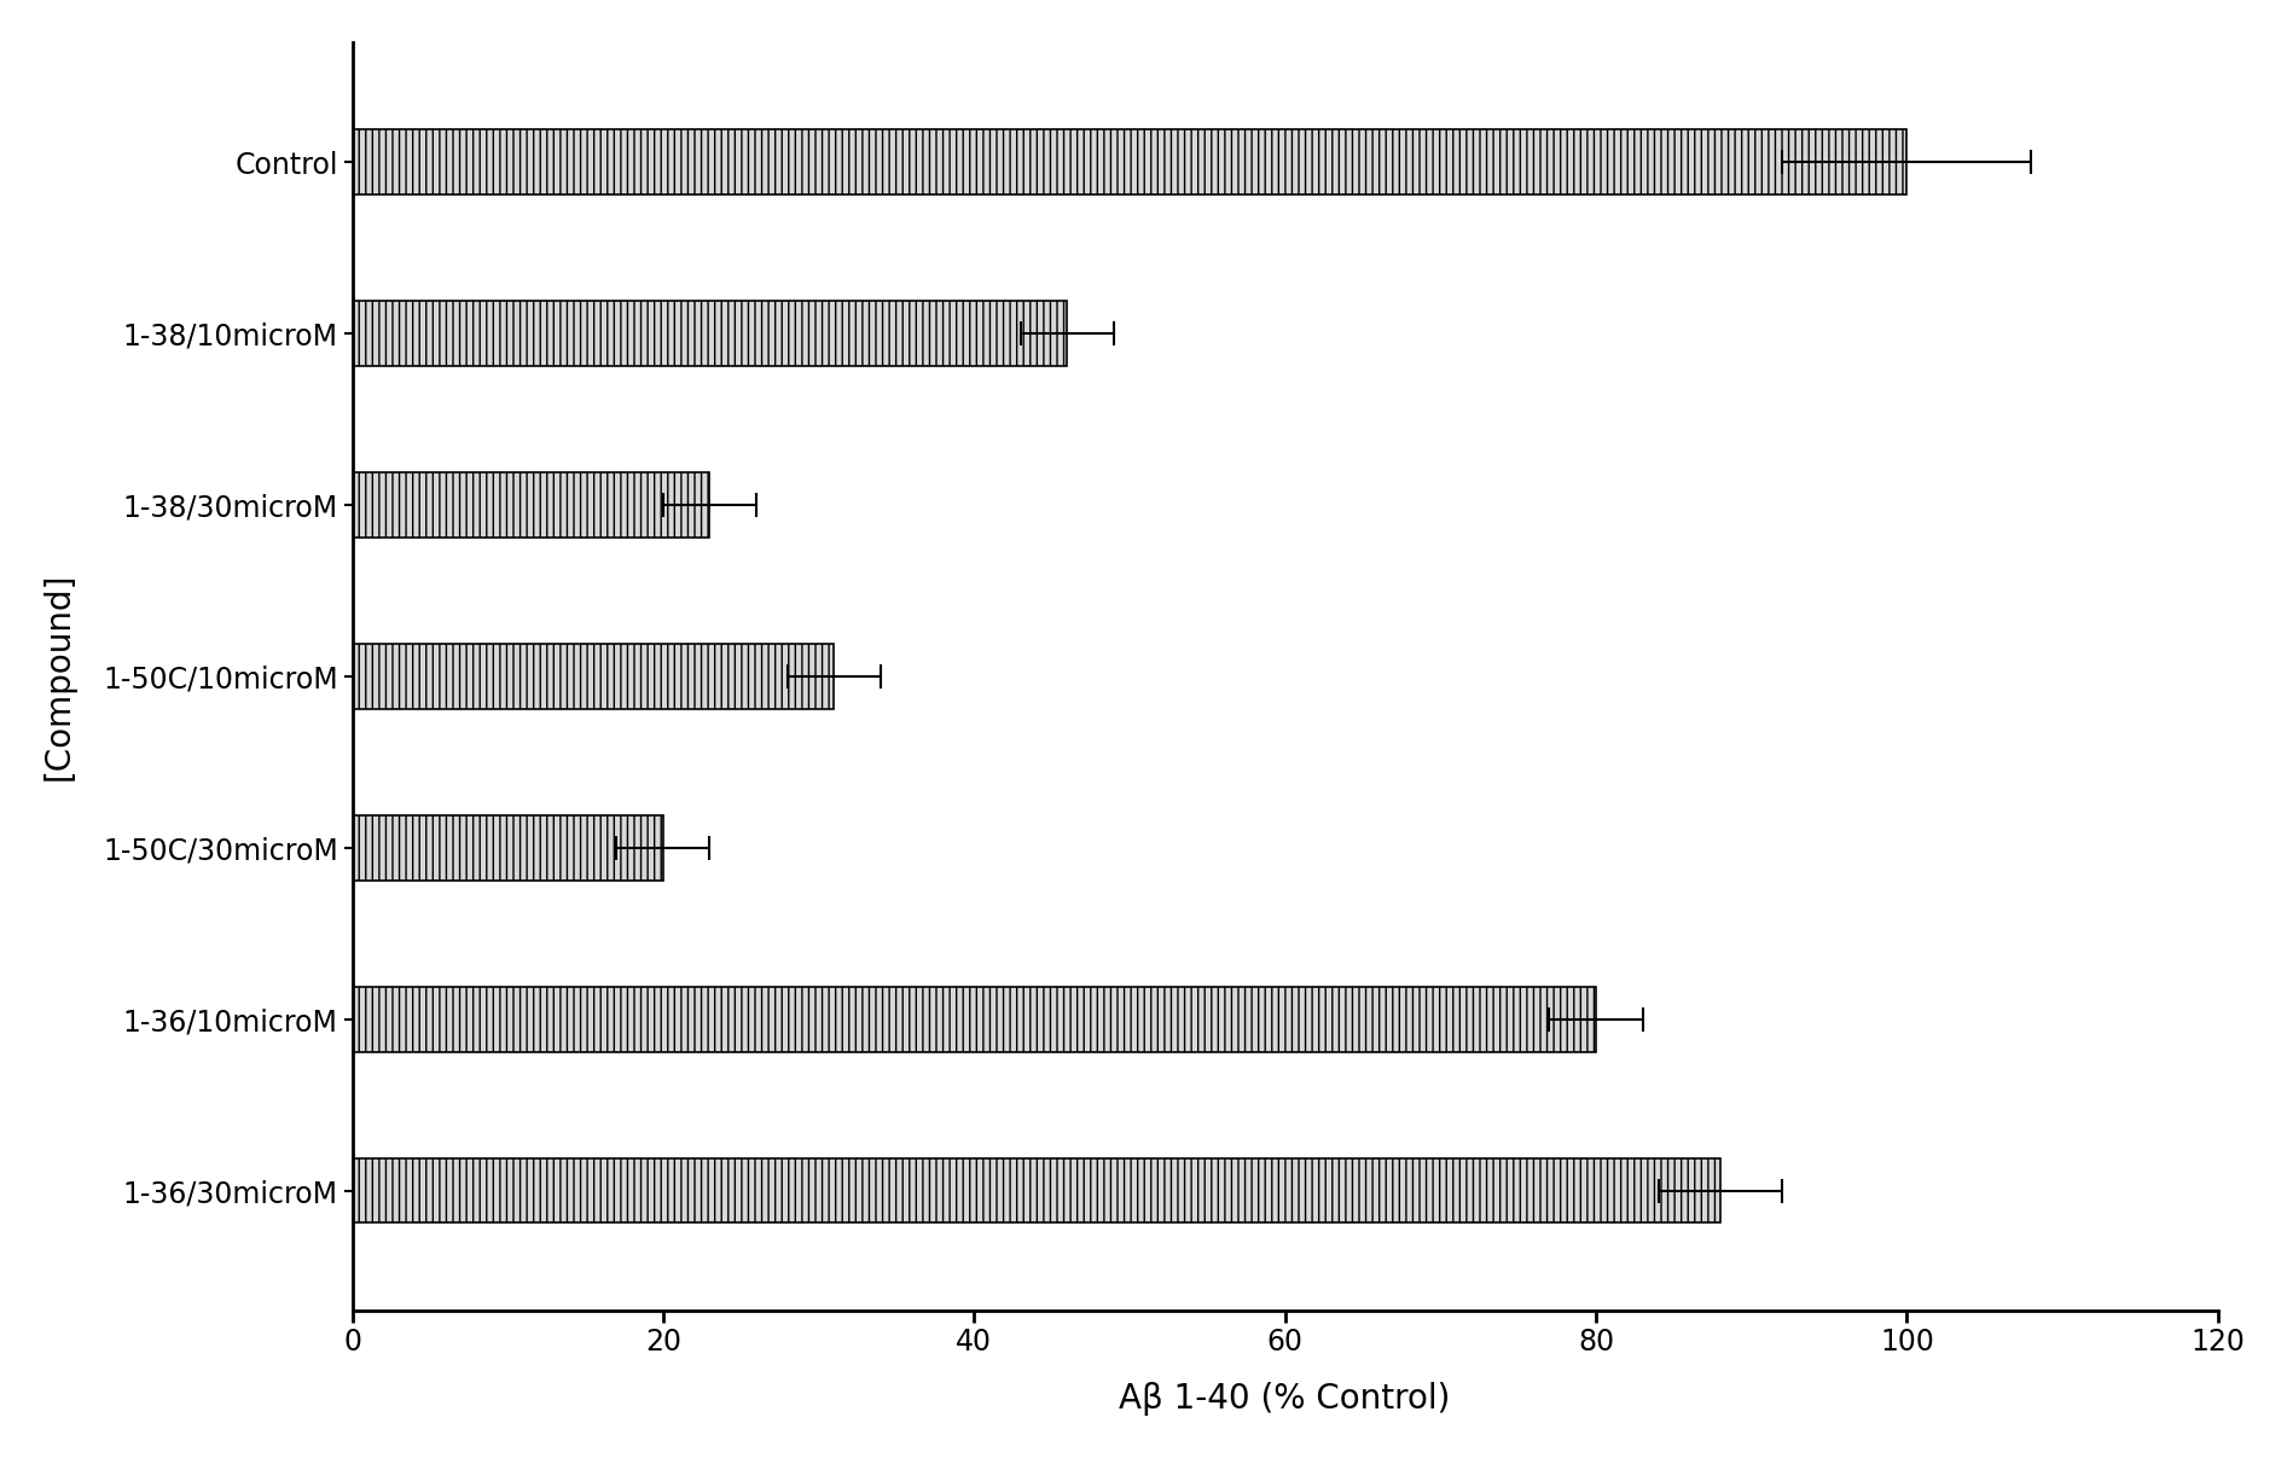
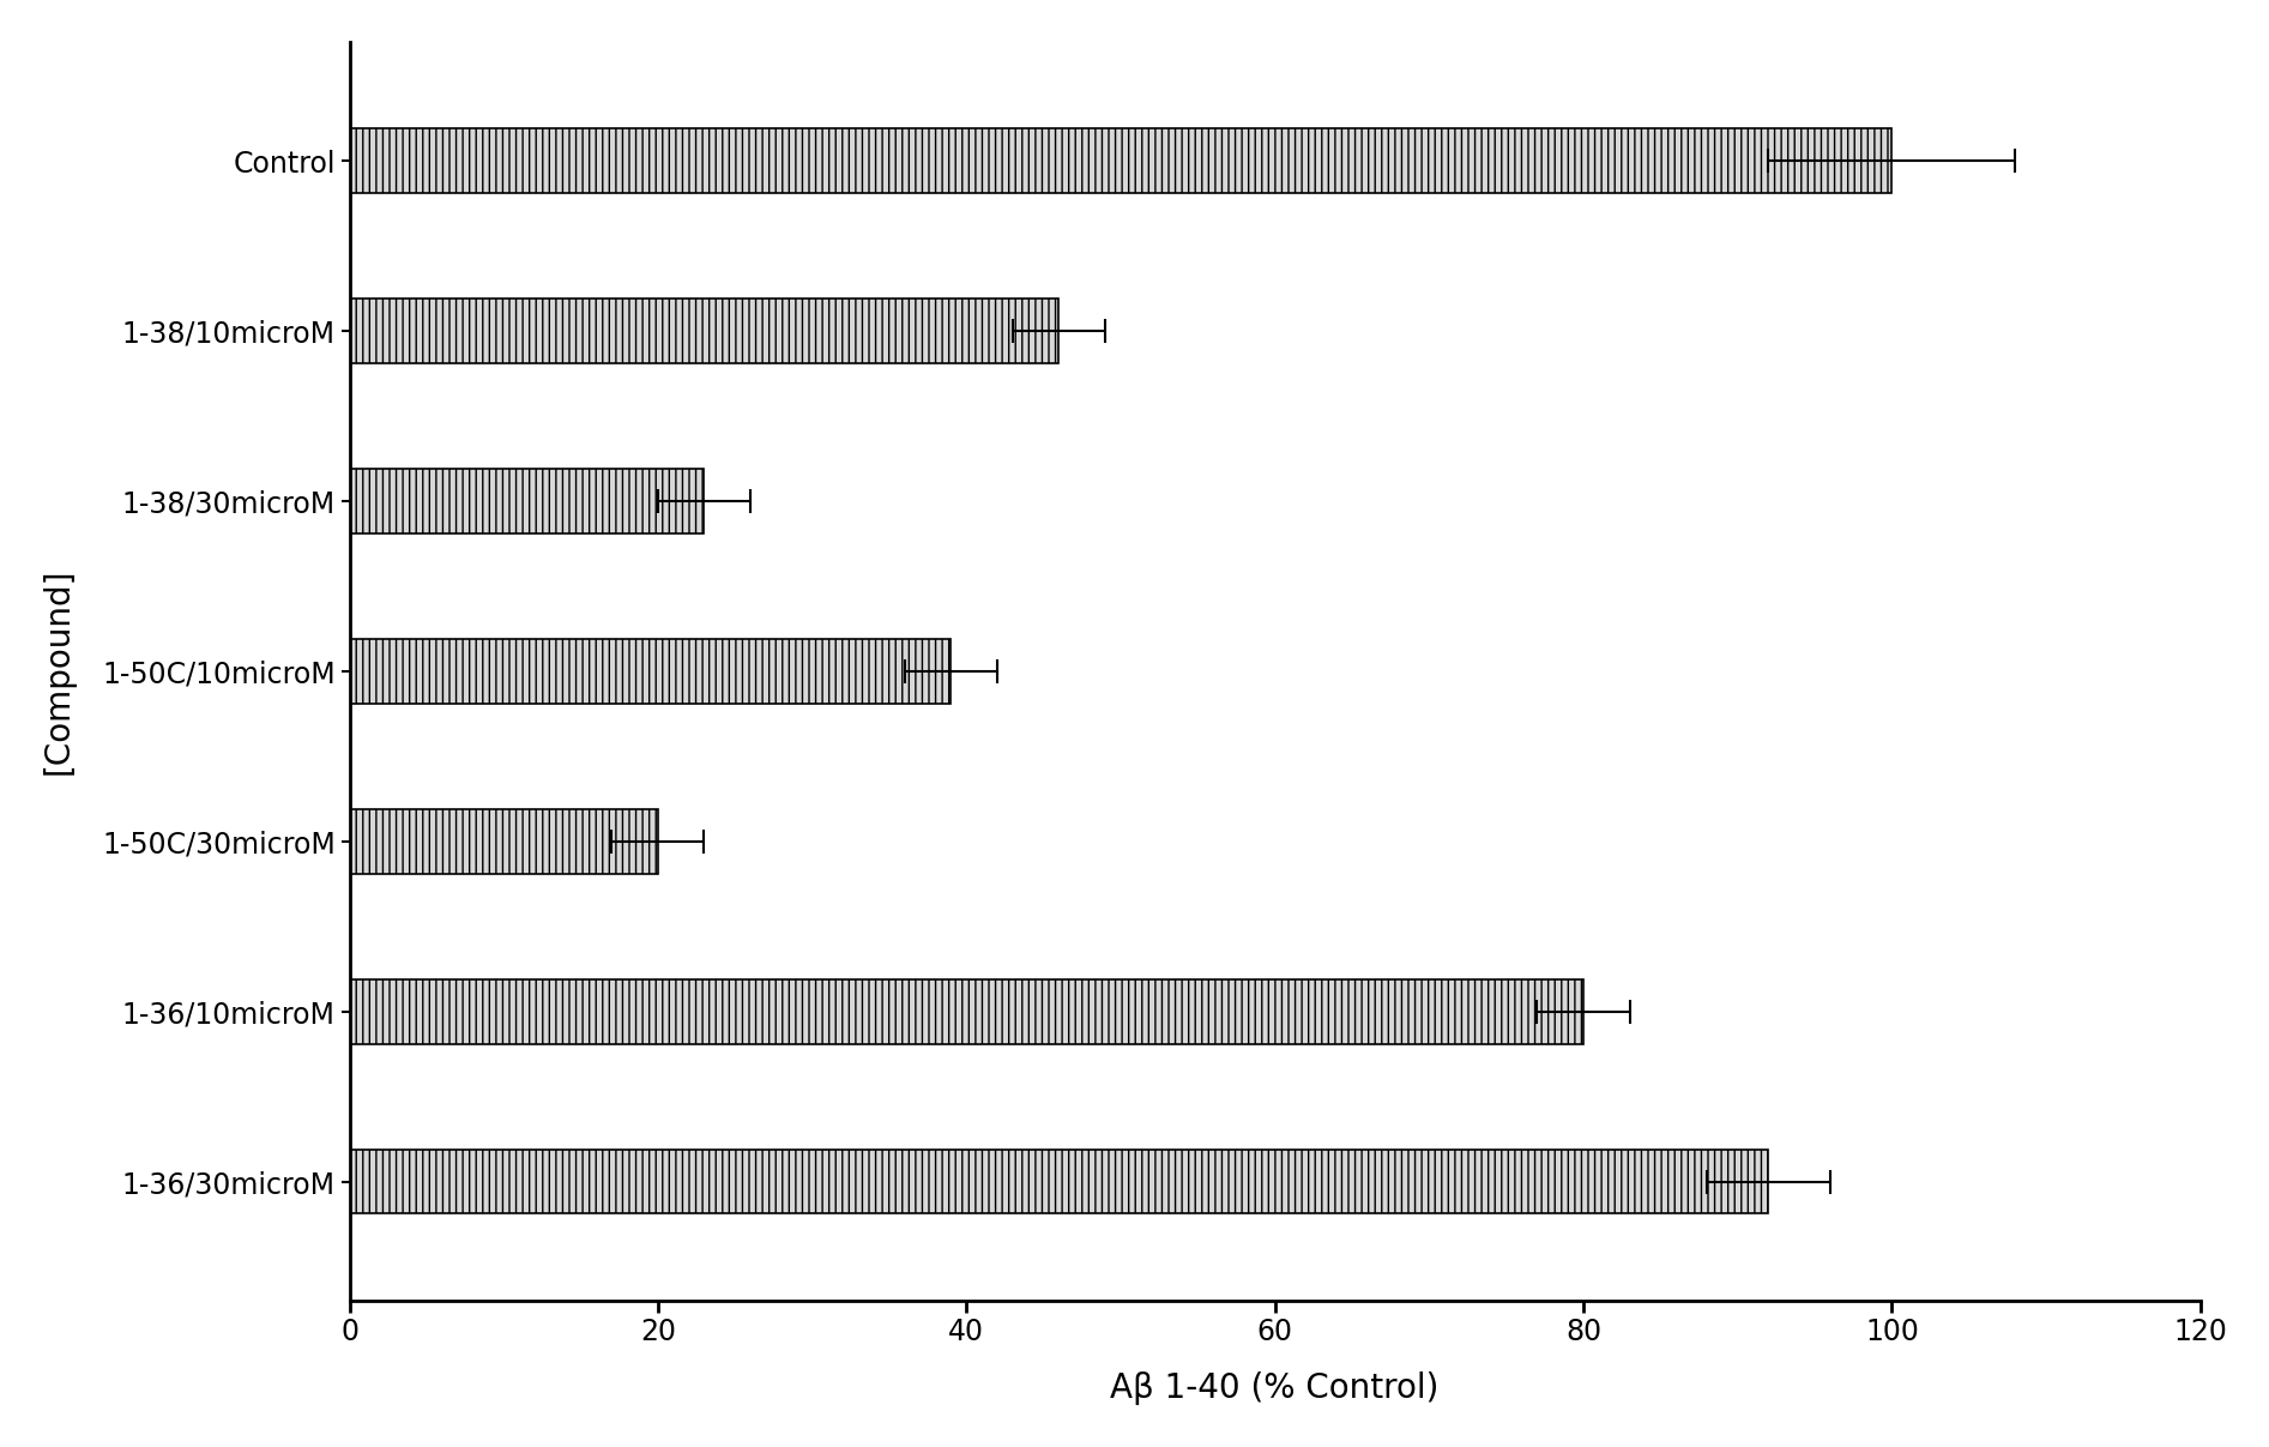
1-50C/10microM: 31 -> 39
1-36/30microM: 88 -> 92
